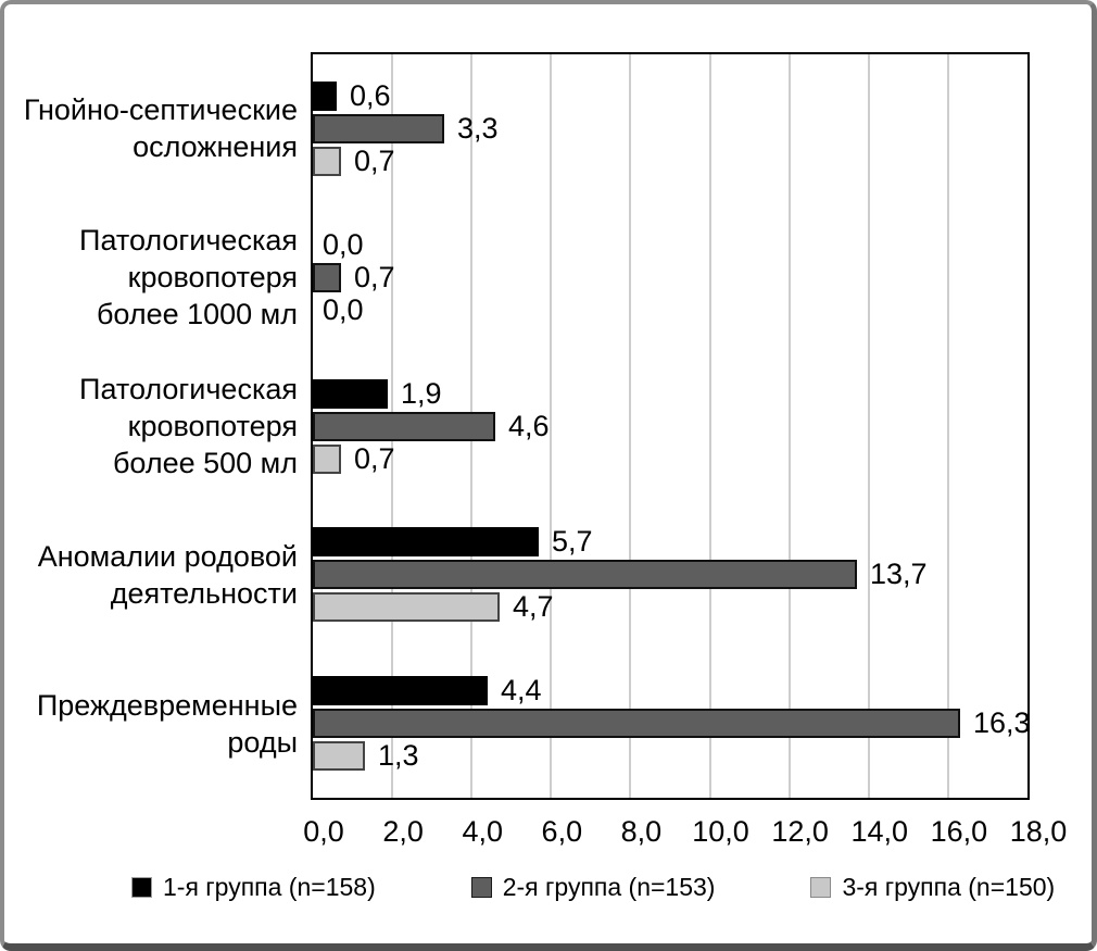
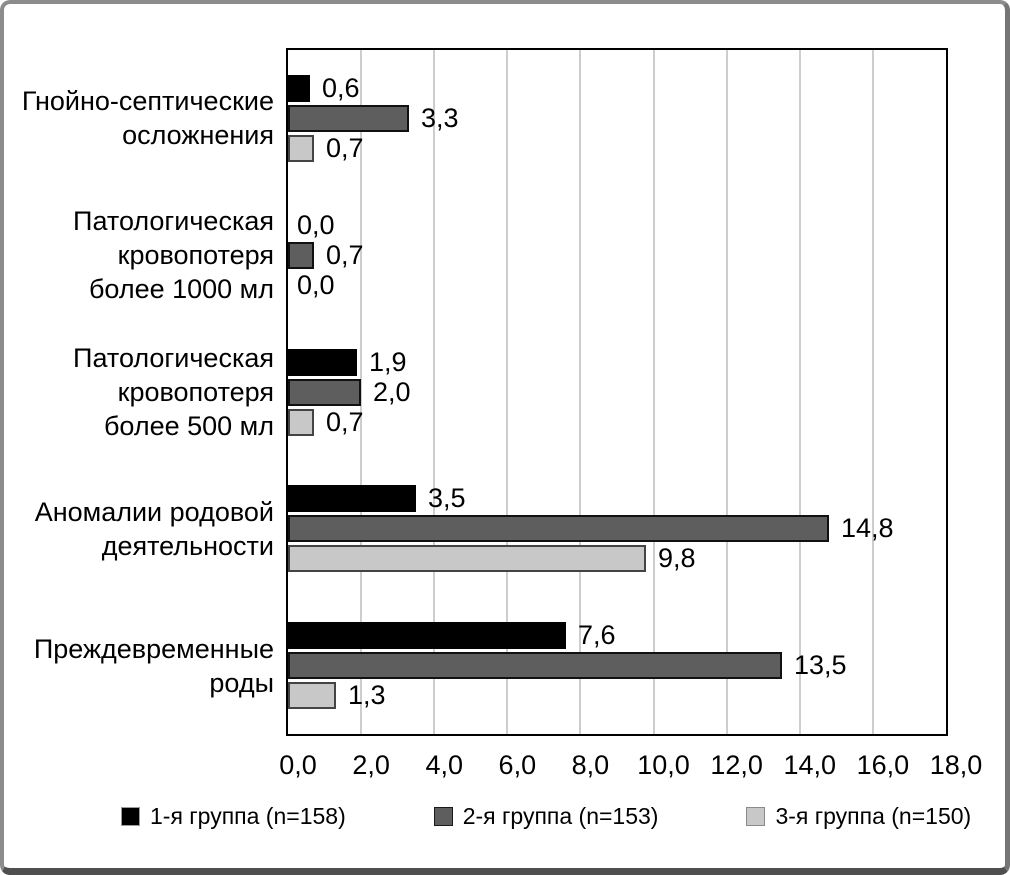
2-я группа (n=153)/Патологическая кровопотеря более 500 мл: 4,6 -> 2,0
1-я группа (n=158)/Аномалии родовой деятельности: 5,7 -> 3,5
2-я группа (n=153)/Аномалии родовой деятельности: 13,7 -> 14,8
3-я группа (n=150)/Аномалии родовой деятельности: 4,7 -> 9,8
1-я группа (n=158)/Преждевременные роды: 4,4 -> 7,6
2-я группа (n=153)/Преждевременные роды: 16,3 -> 13,5
